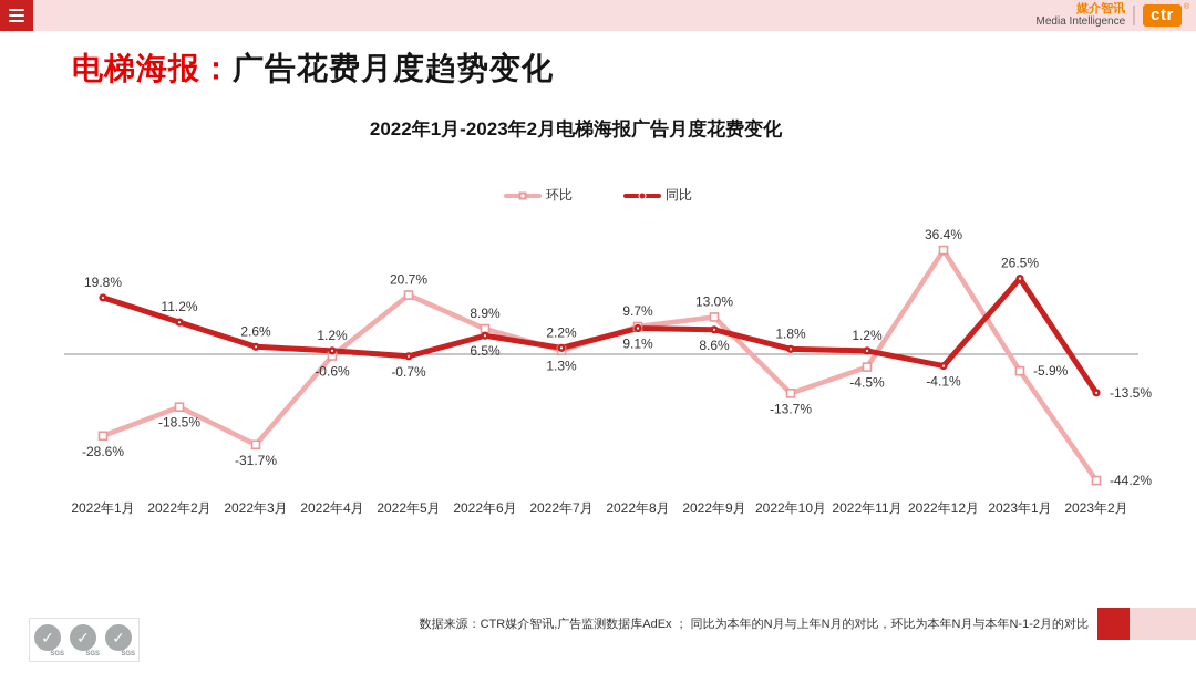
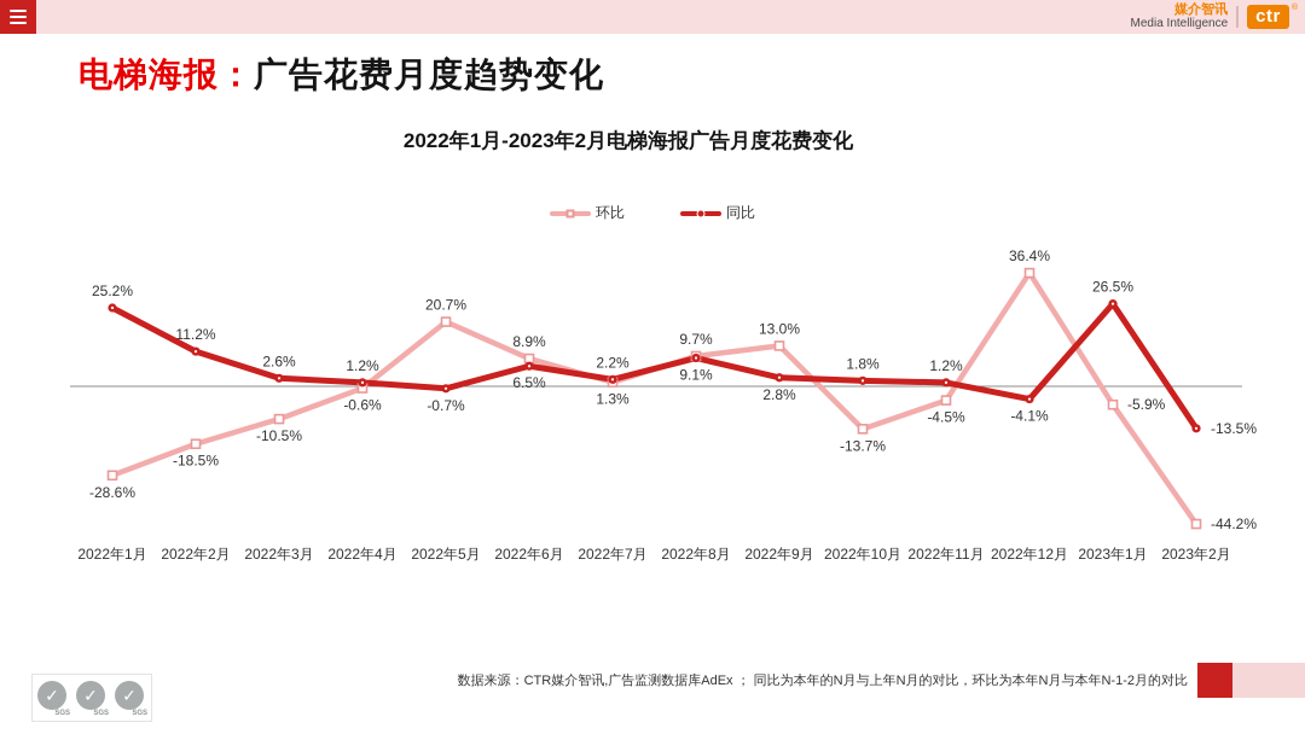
同比/2022年1月: 19.8% -> 25.2%
环比/2022年3月: -31.7% -> -10.5%
同比/2022年9月: 8.6% -> 2.8%
